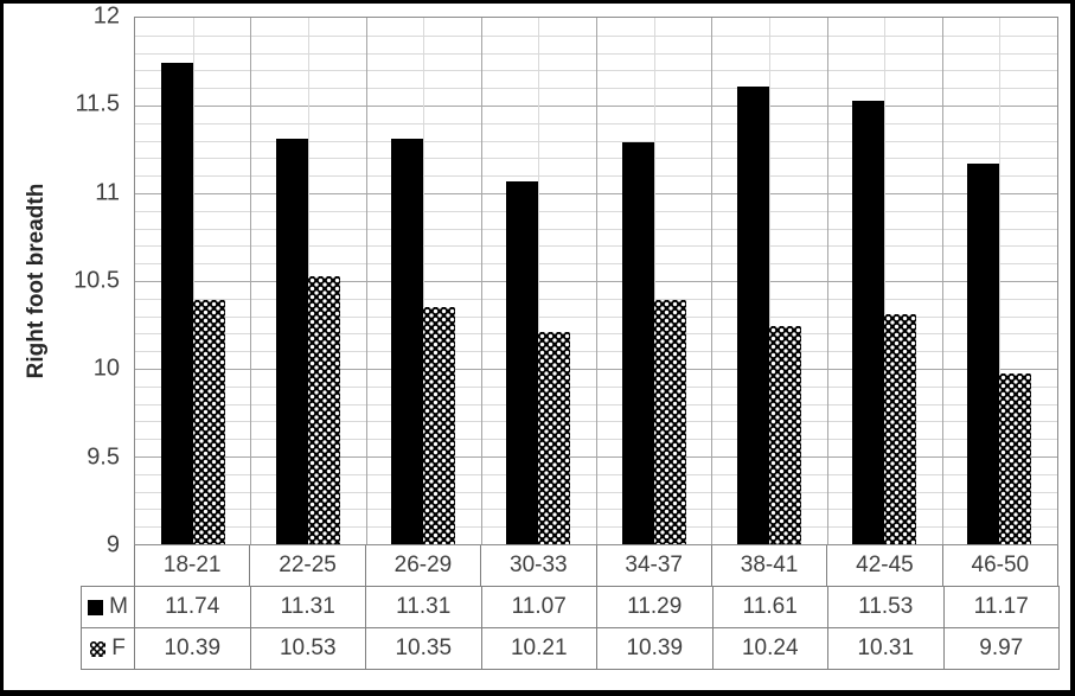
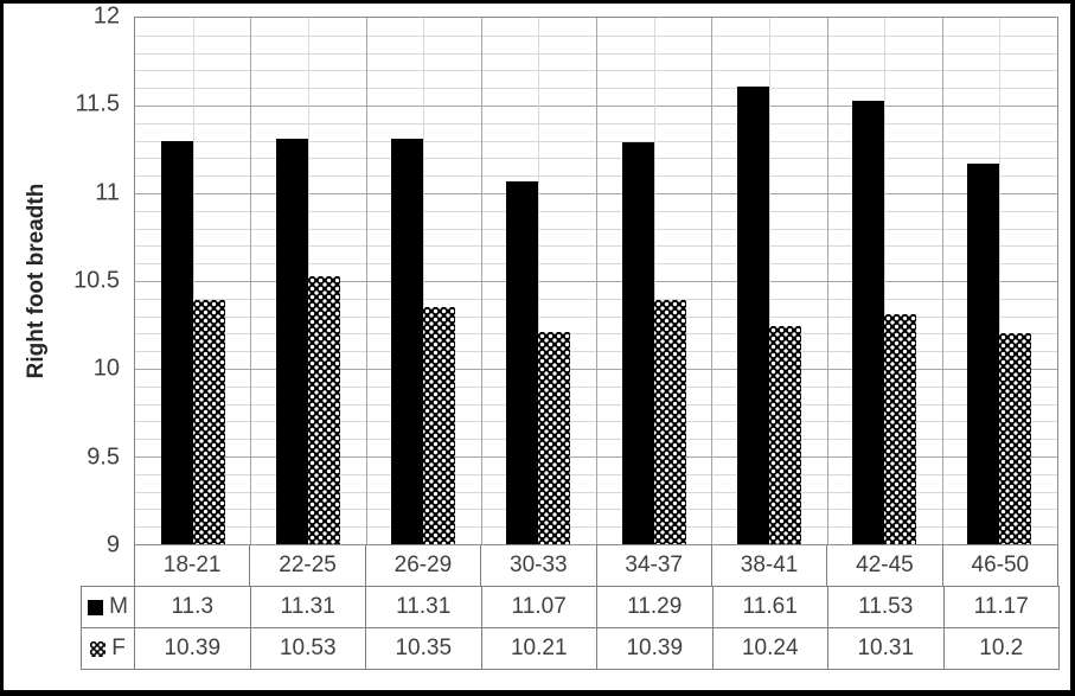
M/18-21: 11.74 -> 11.3
F/46-50: 9.97 -> 10.2
